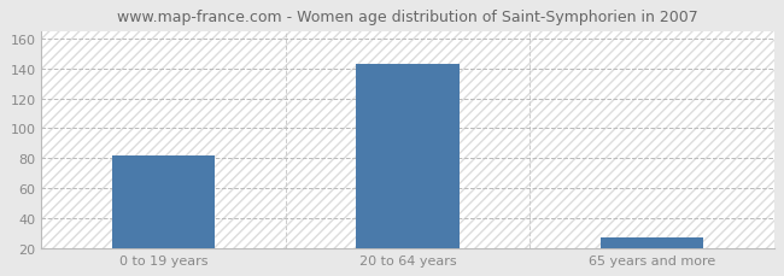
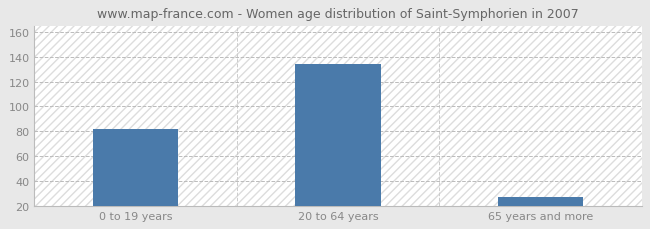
20 to 64 years: 143 -> 134
